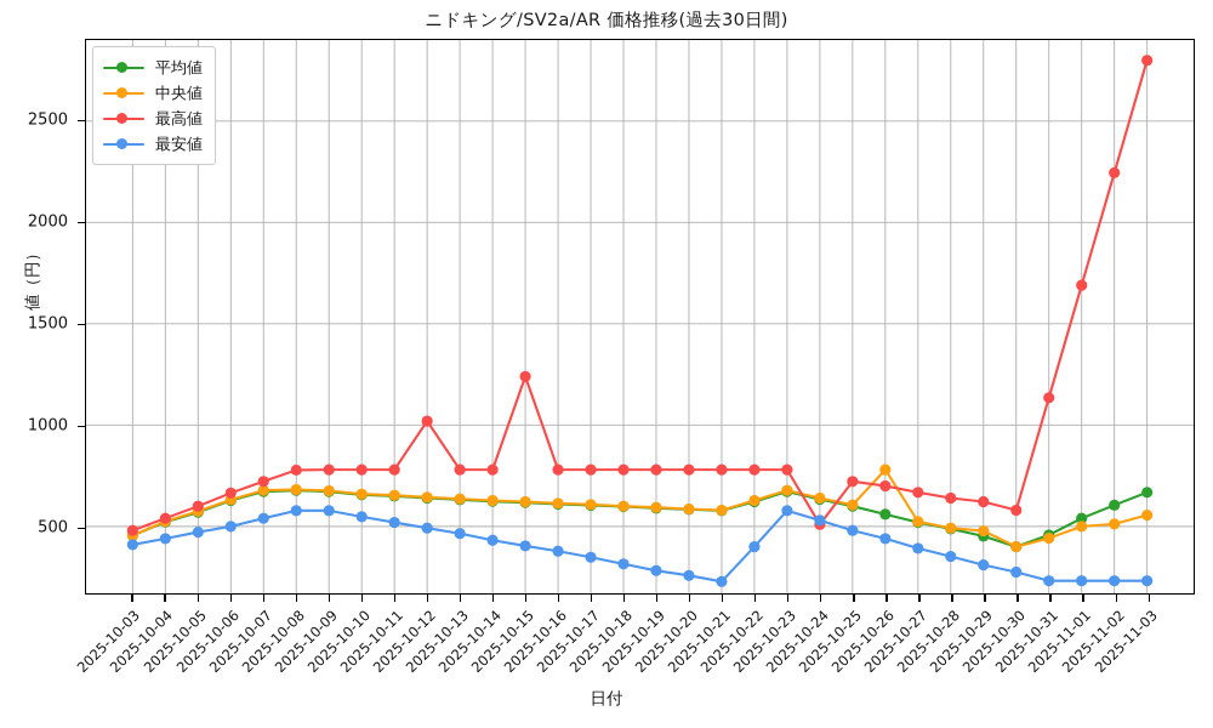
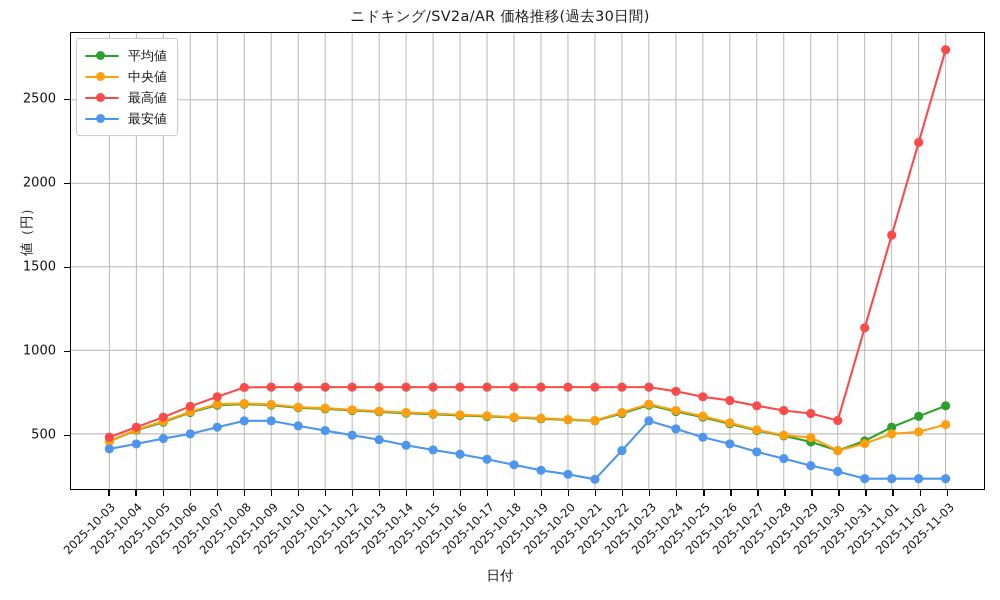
最高値/2025-10-12: 1020 -> 780
最高値/2025-10-15: 1240 -> 780
最高値/2025-10-24: 510 -> 760
中央値/2025-10-26: 780 -> 570
